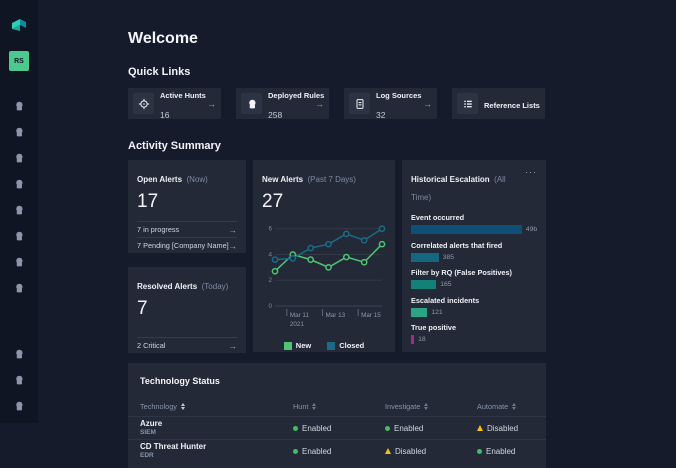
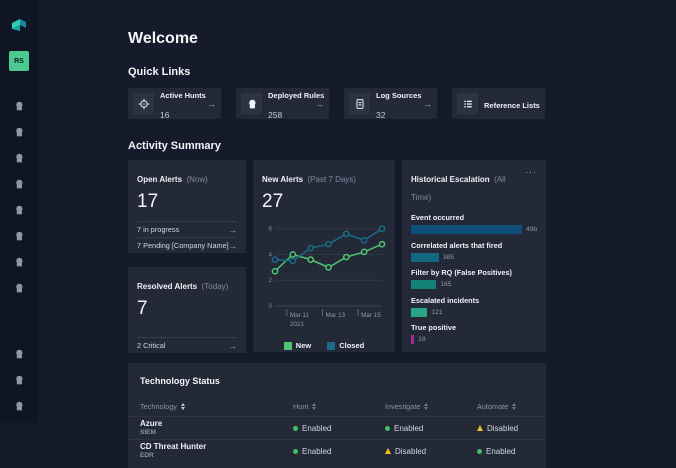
Closed/Mar 11: 3.7 -> 3.5
New/Mar 15: 3.4 -> 4.2
